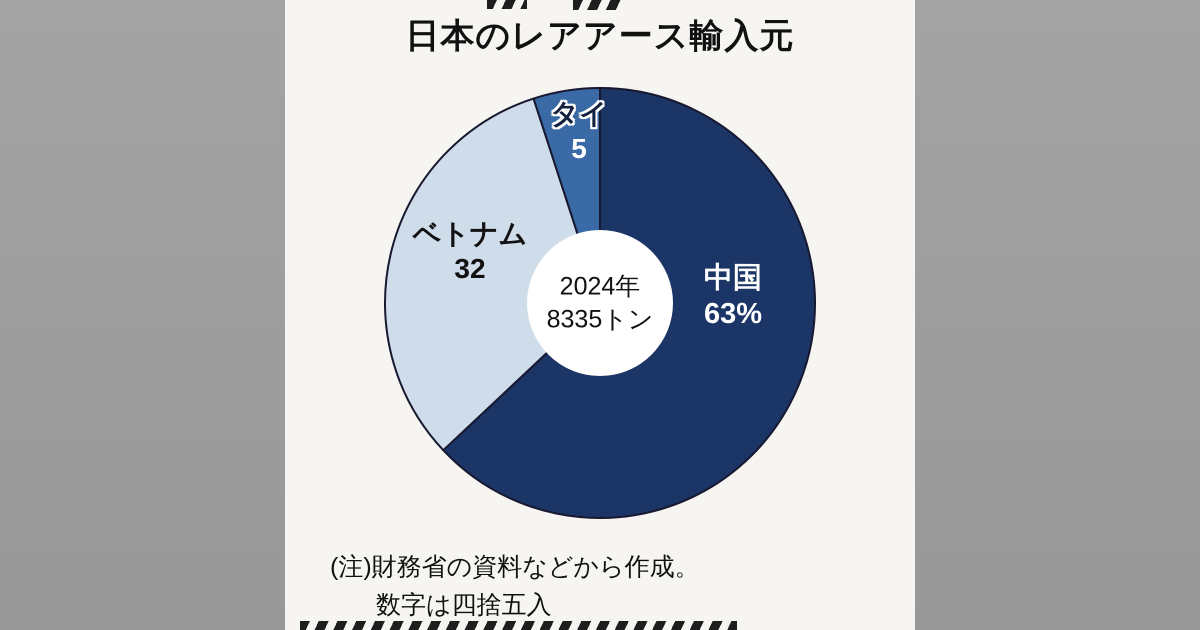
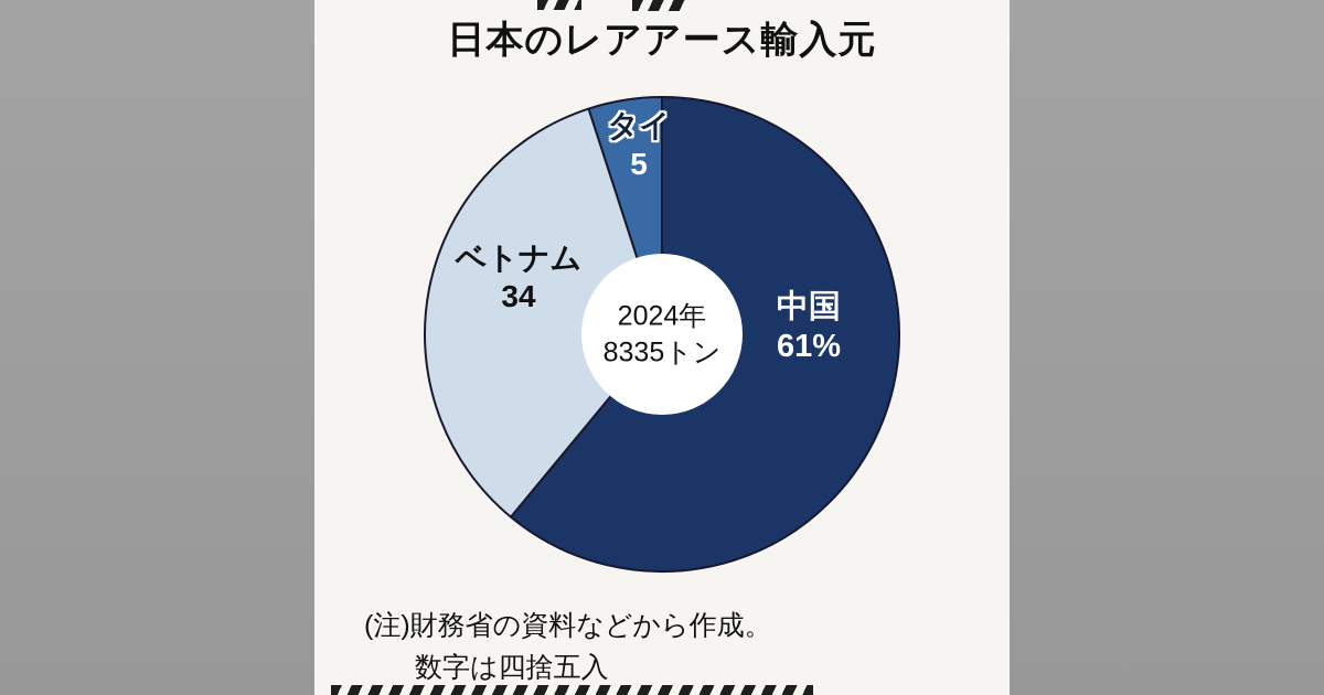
中国: 63% -> 61%
ベトナム: 32 -> 34
